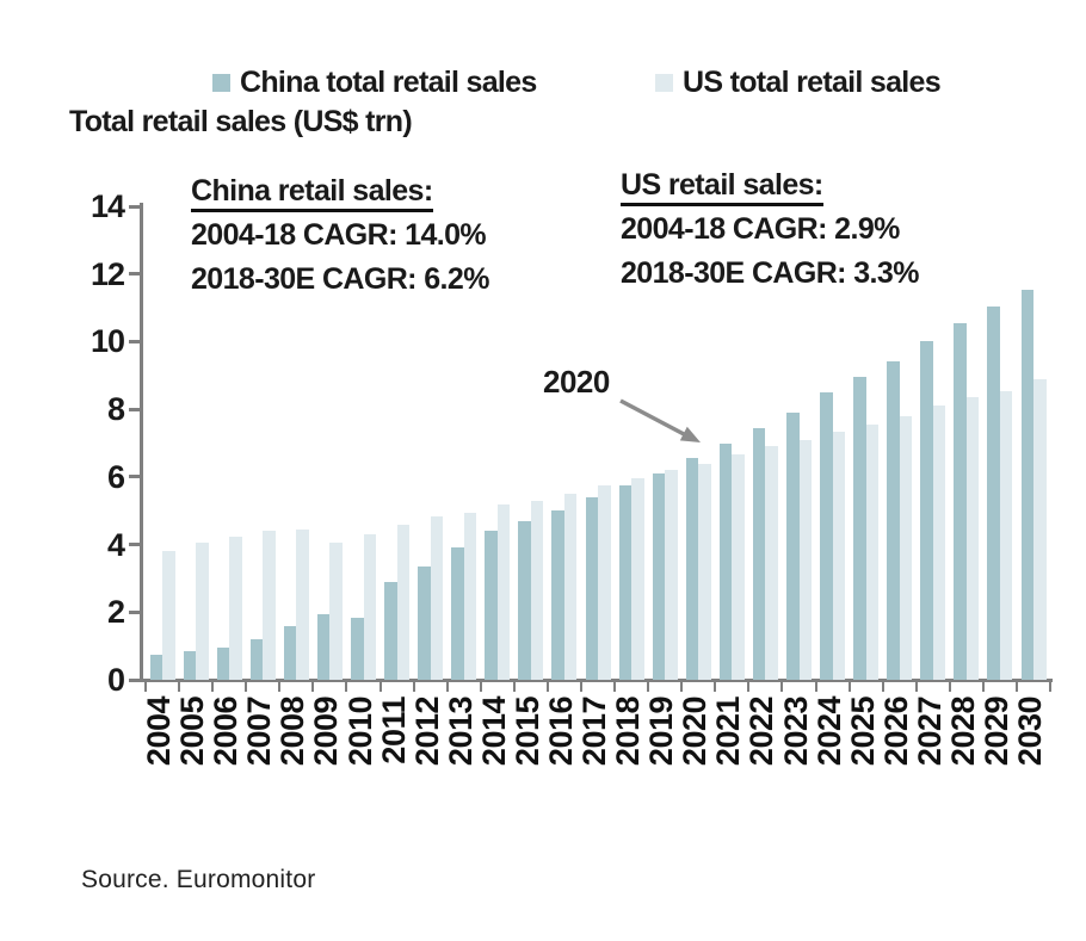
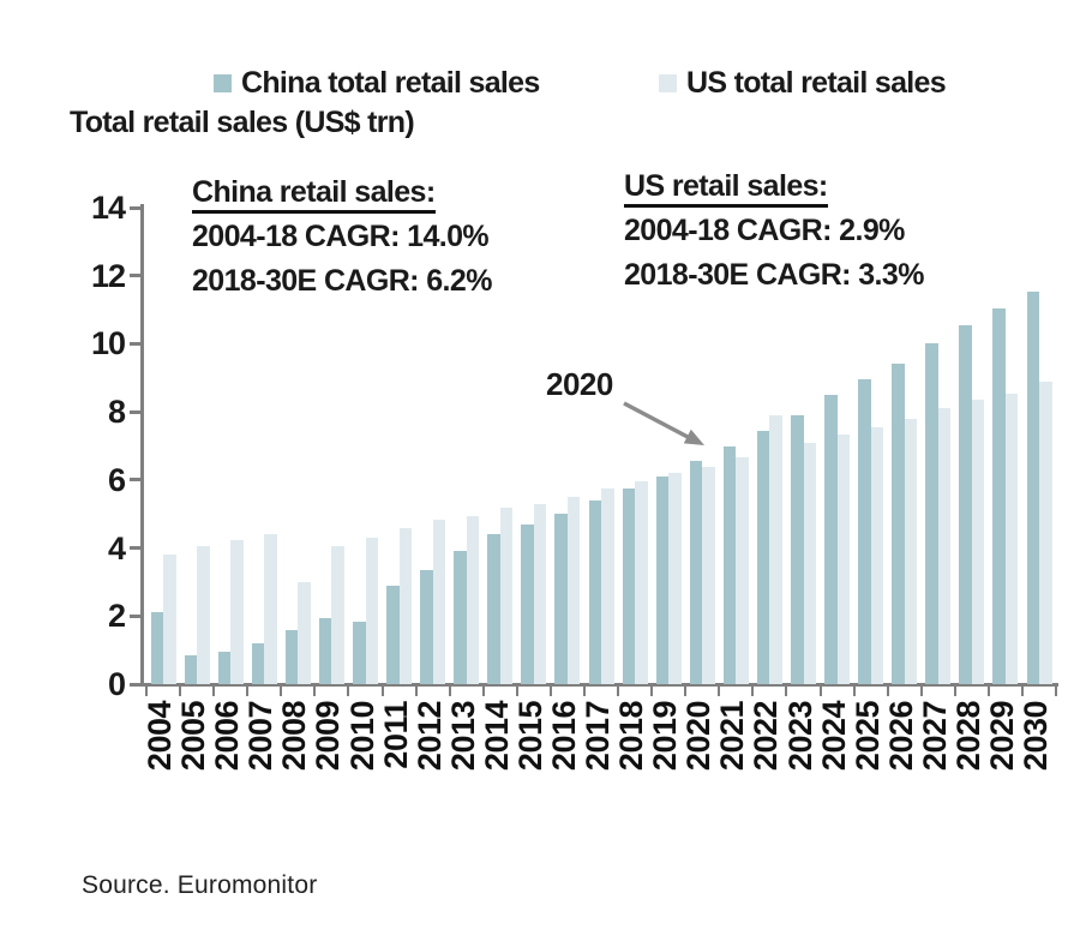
China total retail sales/2004: 0.8 -> 2.1
US total retail sales/2008: 4.5 -> 3.0
US total retail sales/2022: 6.9 -> 7.9
